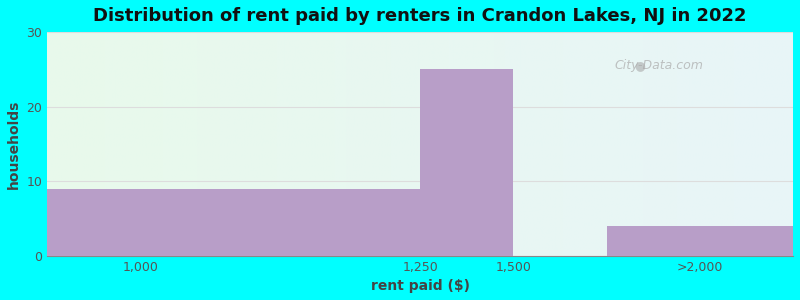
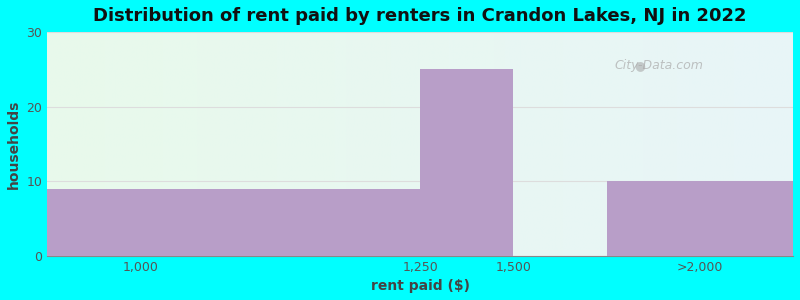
>2,000: 4 -> 10
